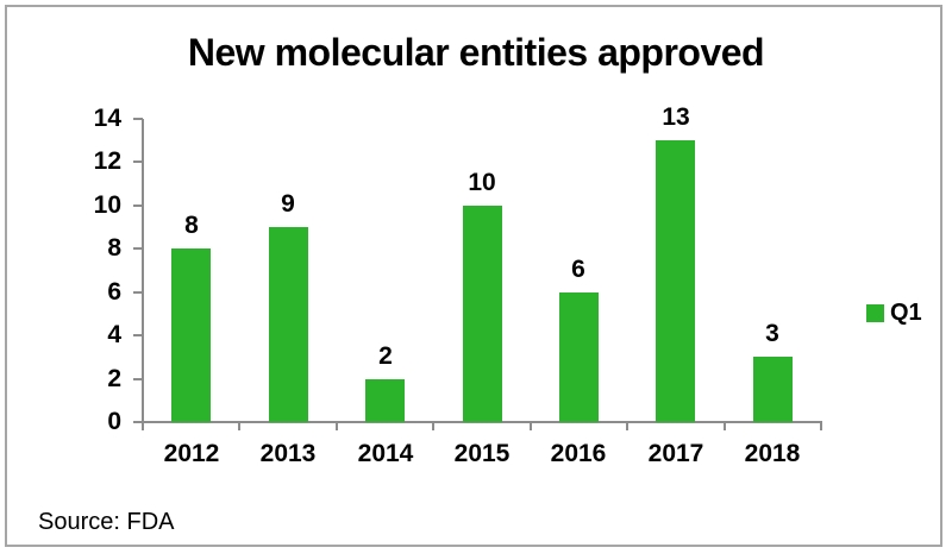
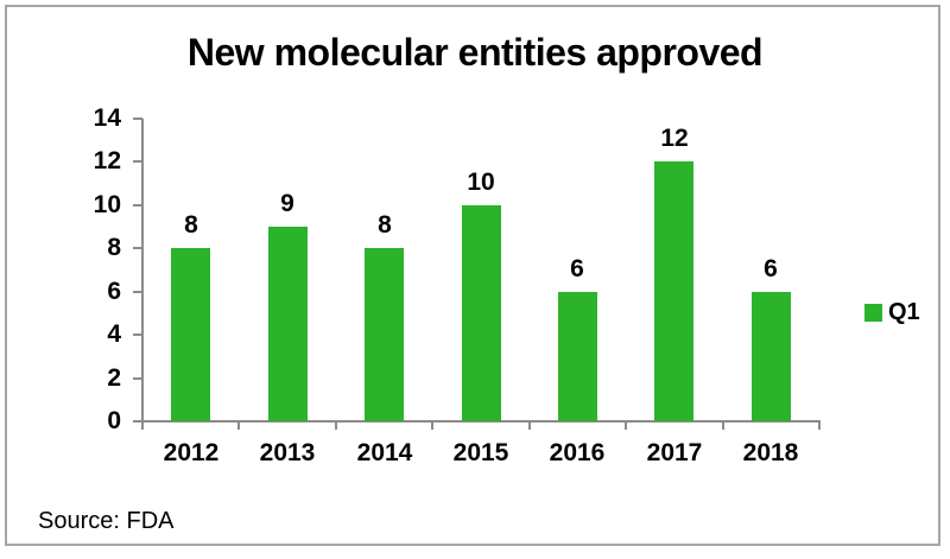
2014: 2 -> 8
2017: 13 -> 12
2018: 3 -> 6
